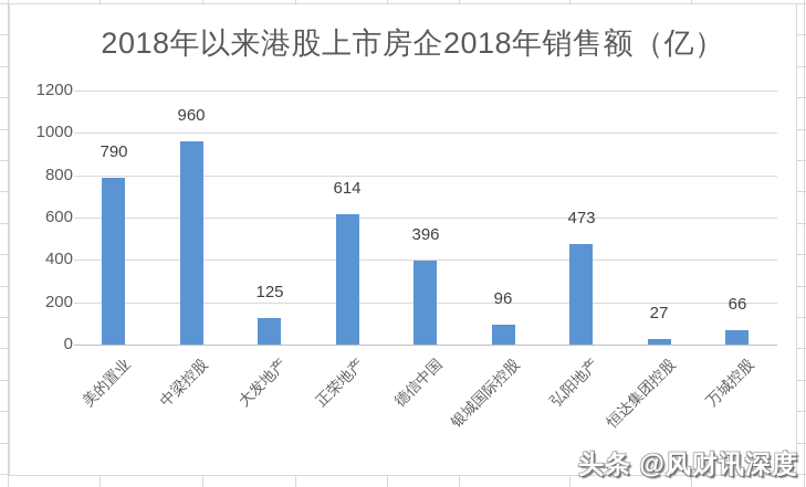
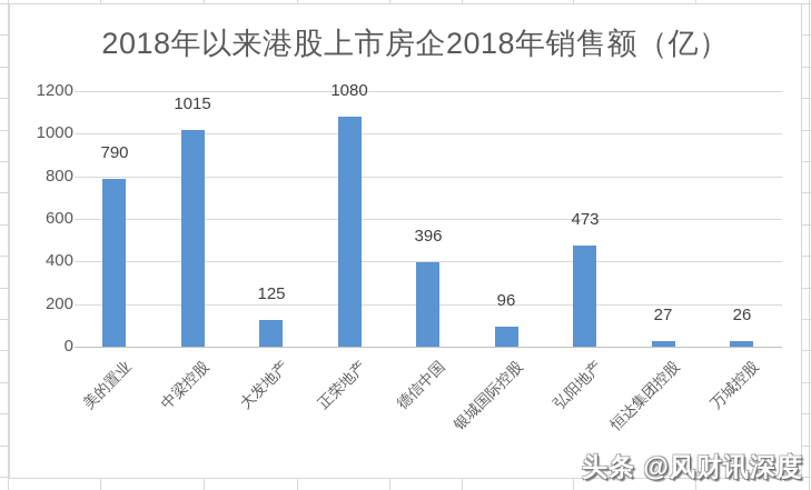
中梁控股: 960 -> 1015
正荣地产: 614 -> 1080
万城控股: 66 -> 26
